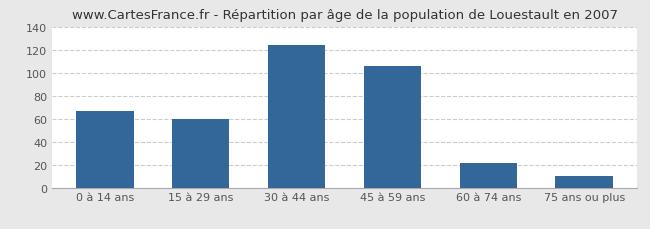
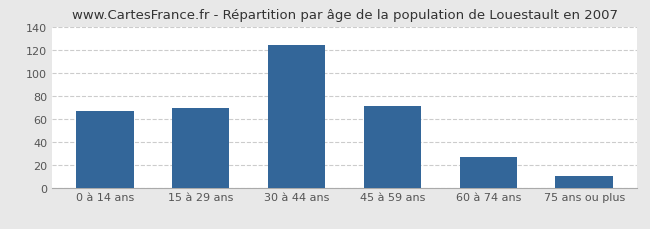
15 à 29 ans: 60 -> 69
45 à 59 ans: 106 -> 71
60 à 74 ans: 21 -> 27
